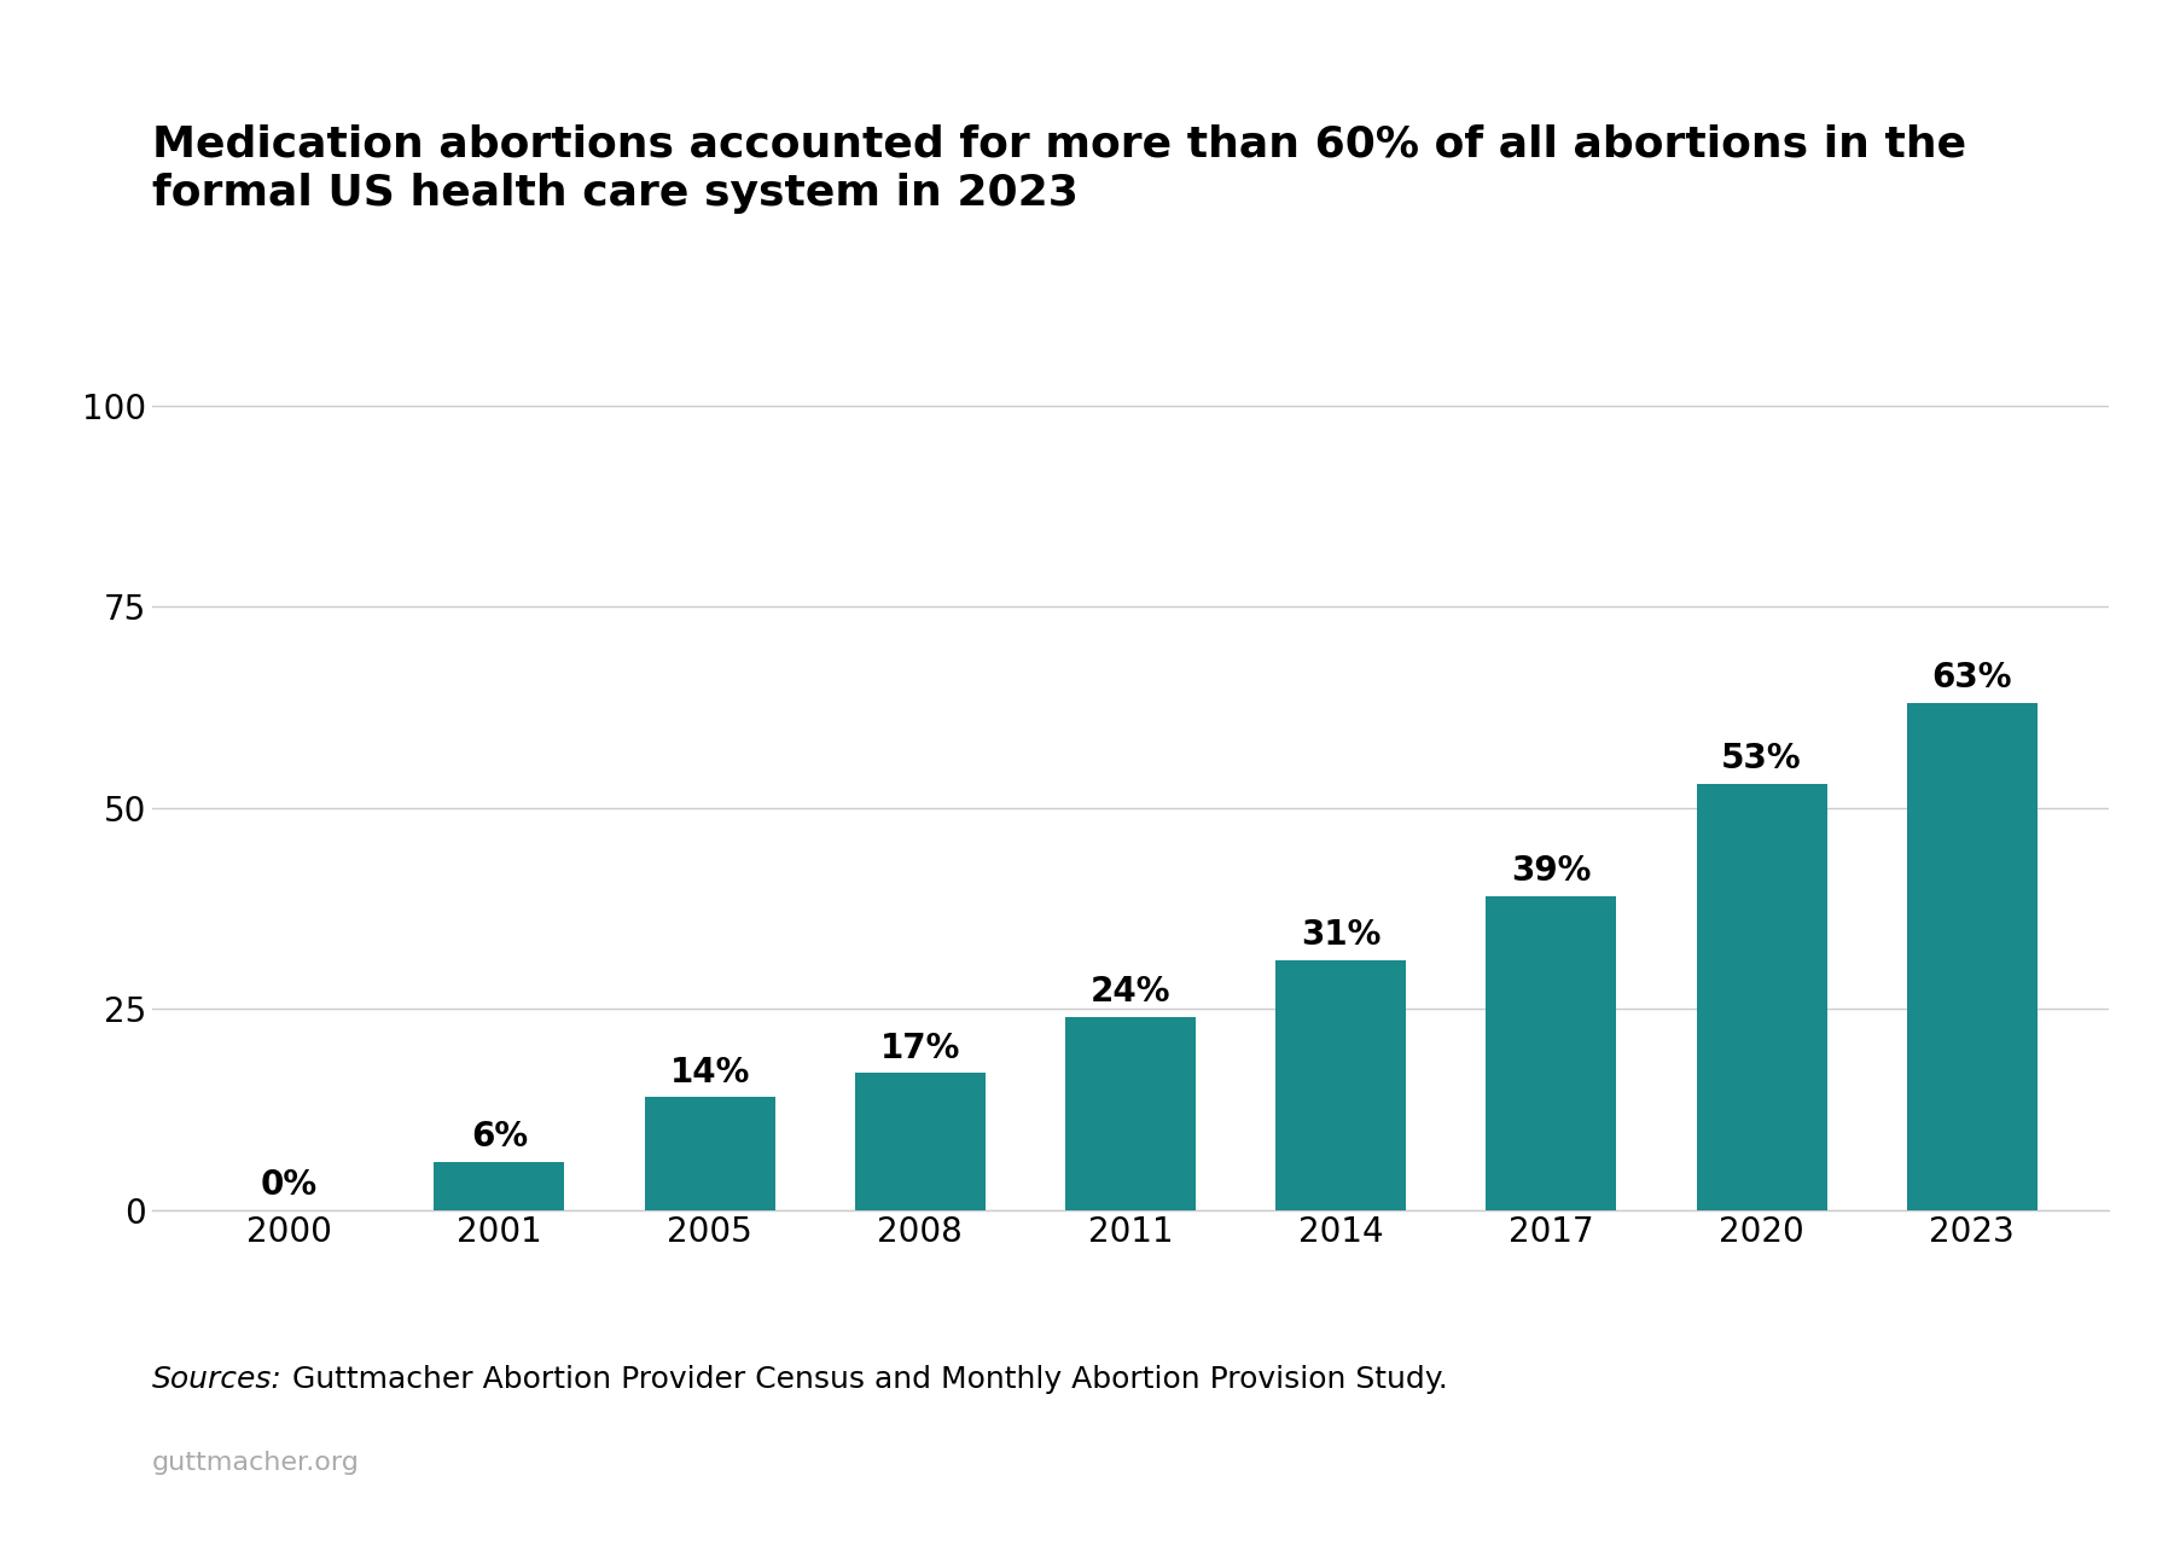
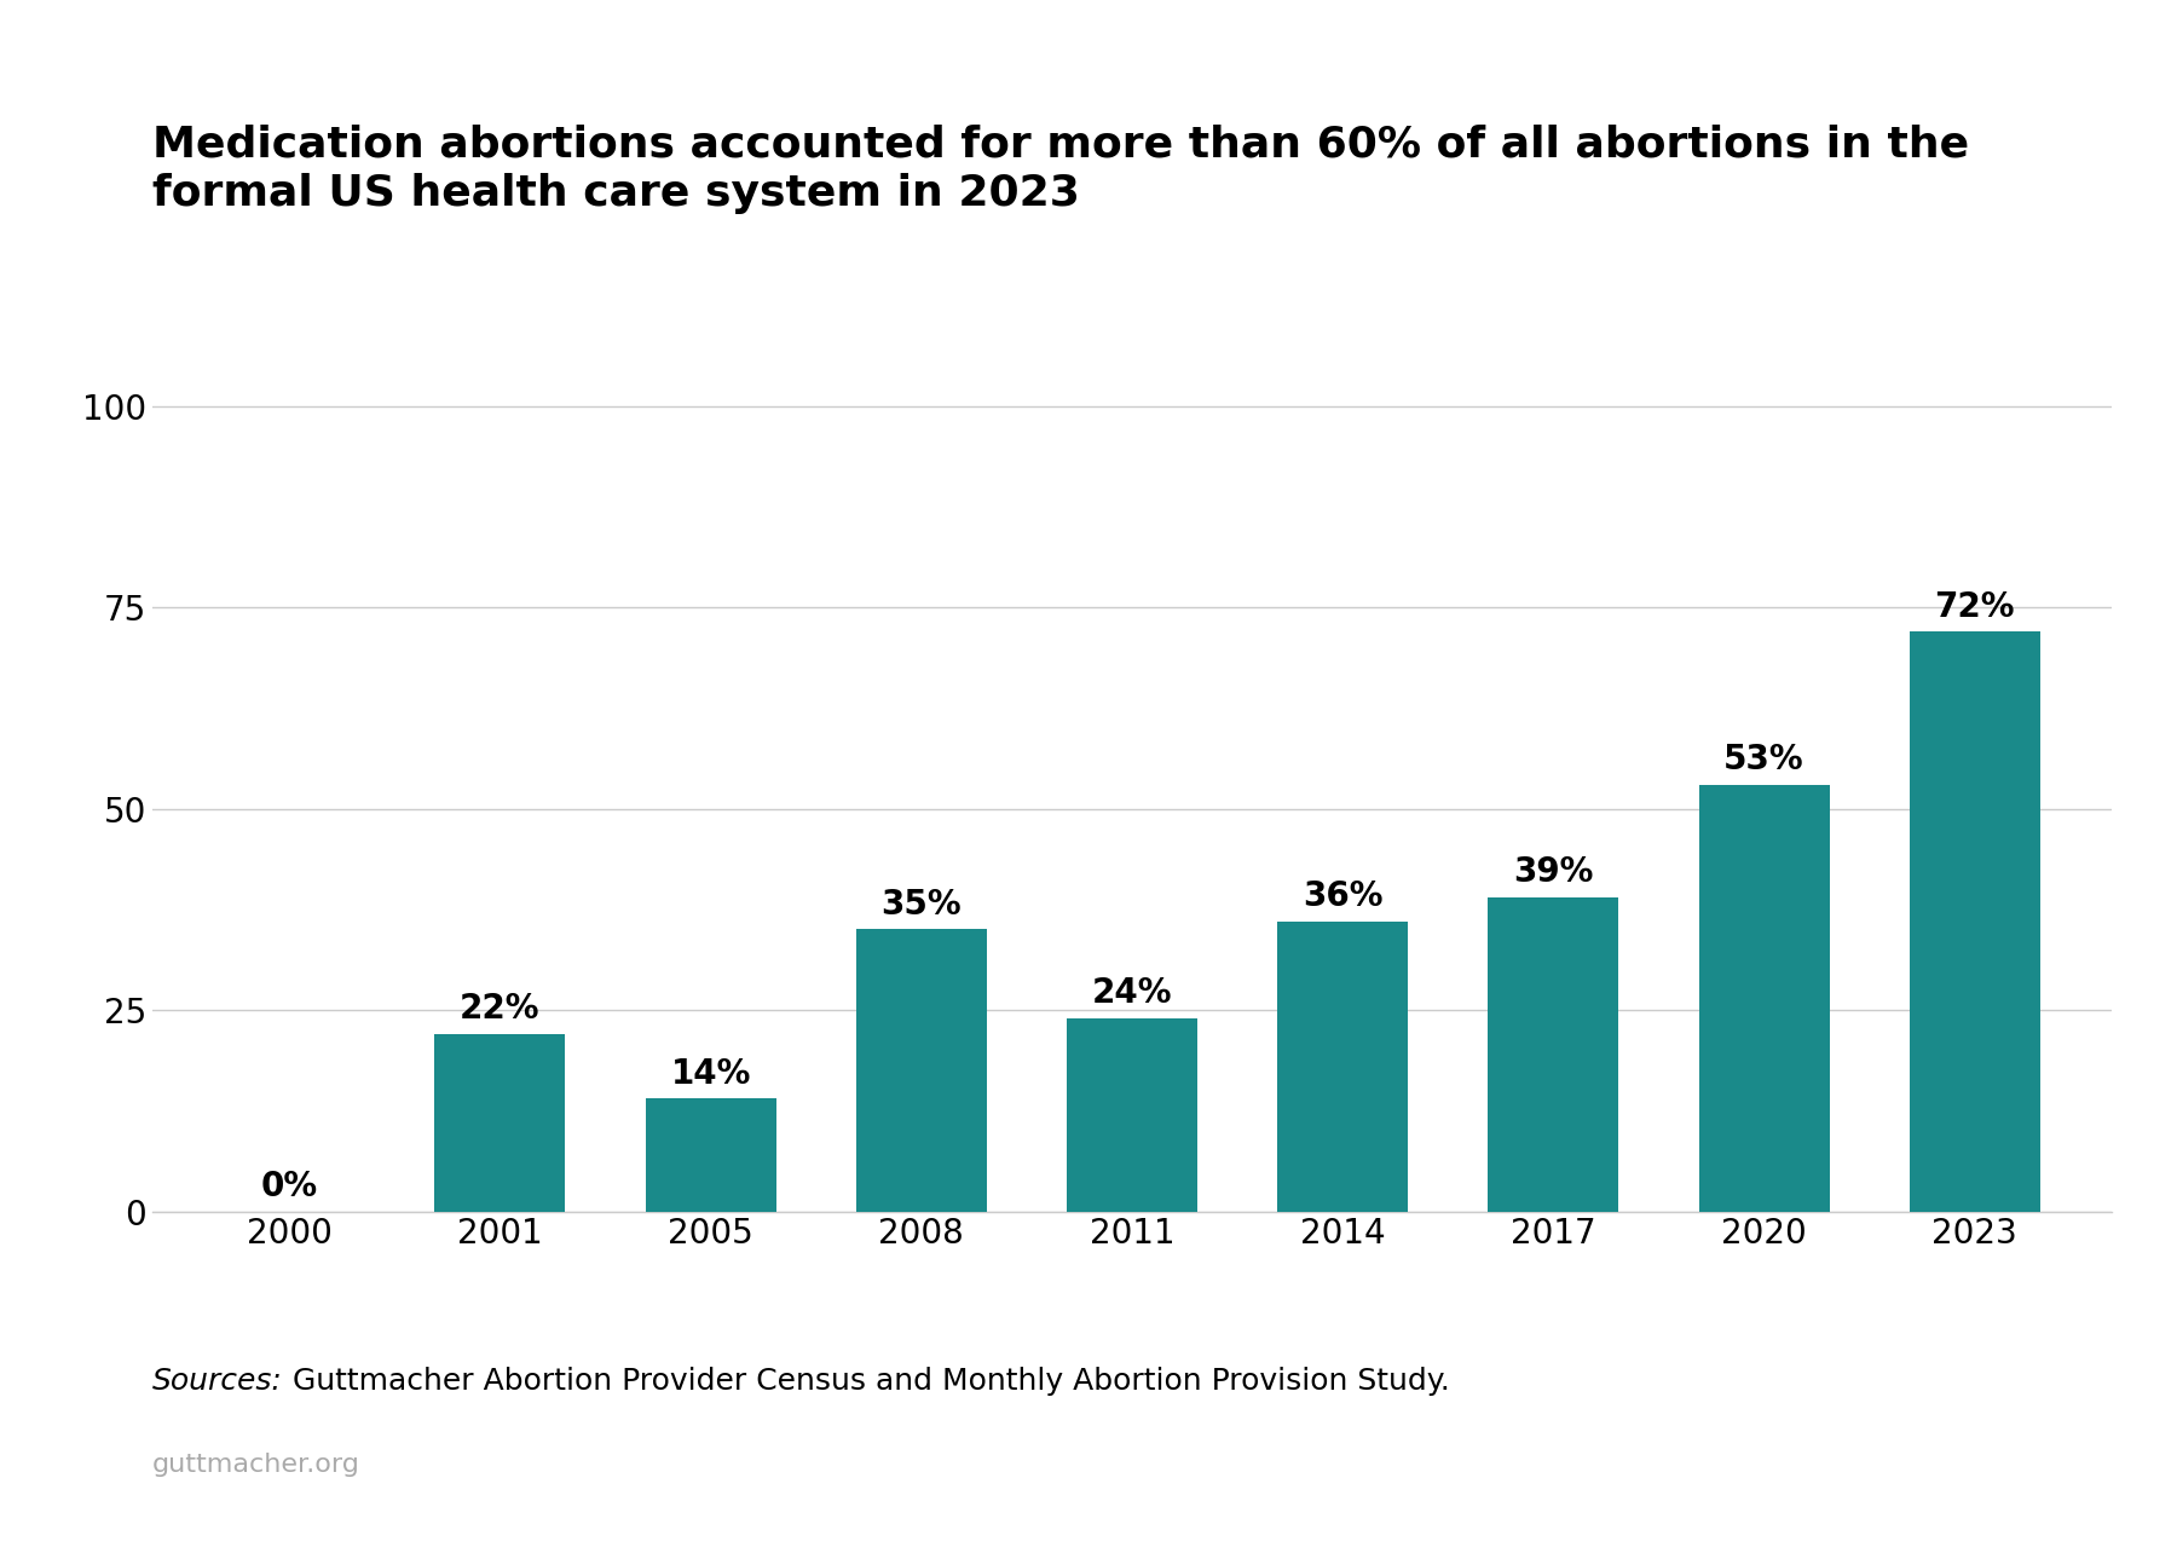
2001: 6% -> 22%
2008: 17% -> 35%
2014: 31% -> 36%
2023: 63% -> 72%
